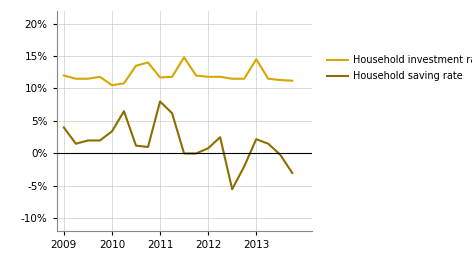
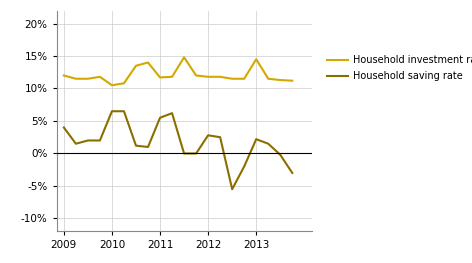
Household saving rate/2010: 3.4% -> 6.5%
Household saving rate/2011: 8.0% -> 5.5%
Household saving rate/2012: 0.8% -> 2.8%
